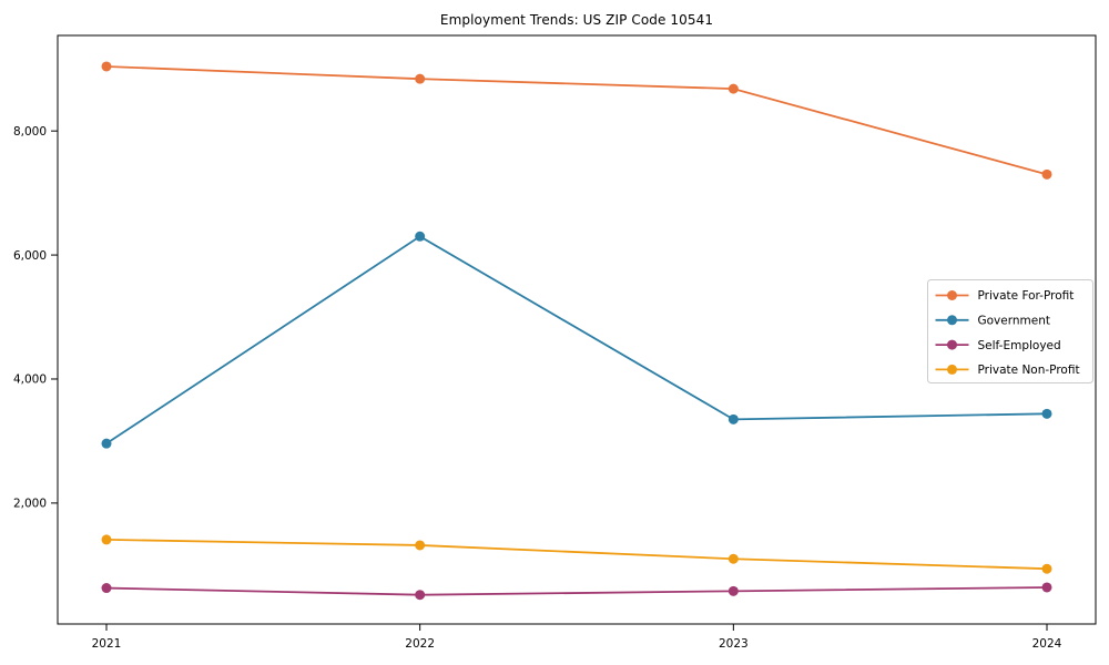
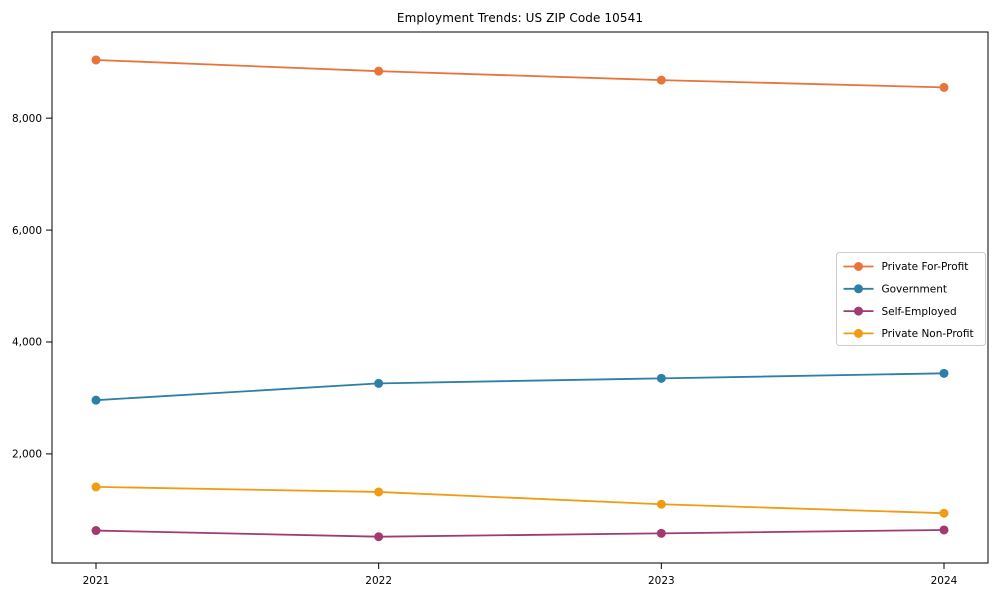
Government/2022: 6300 -> 3300
Private For-Profit/2024: 7300 -> 8600
